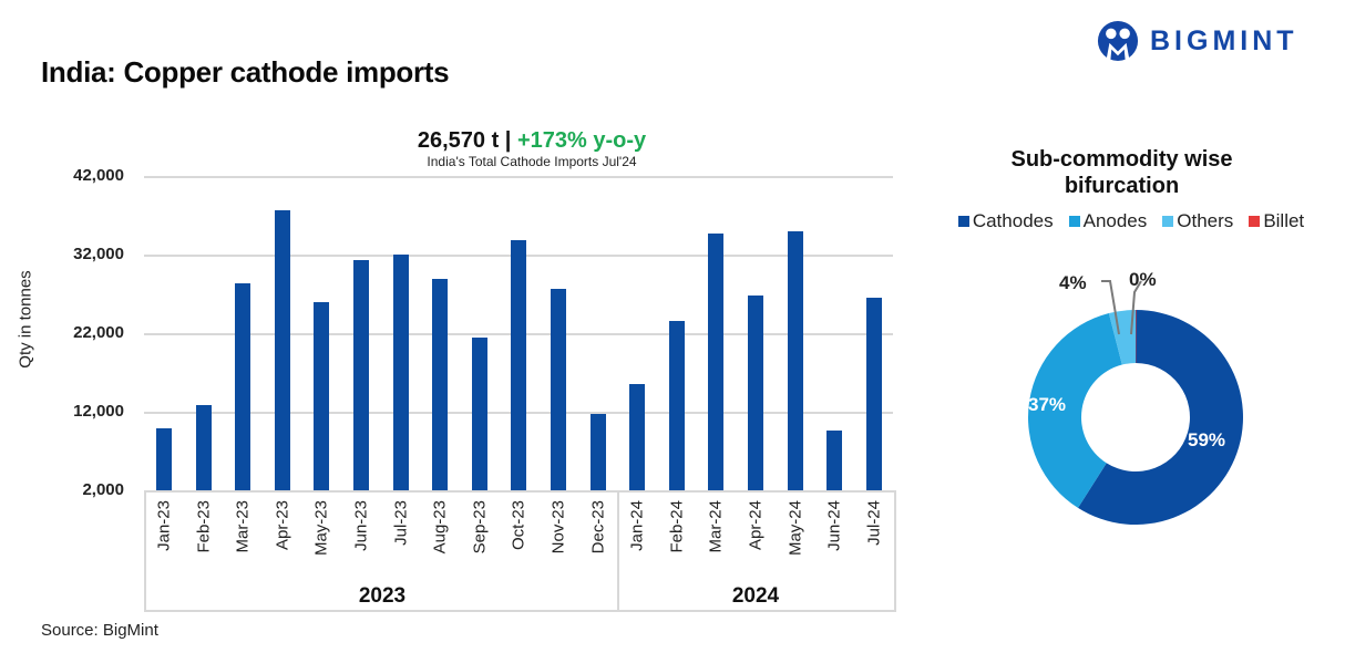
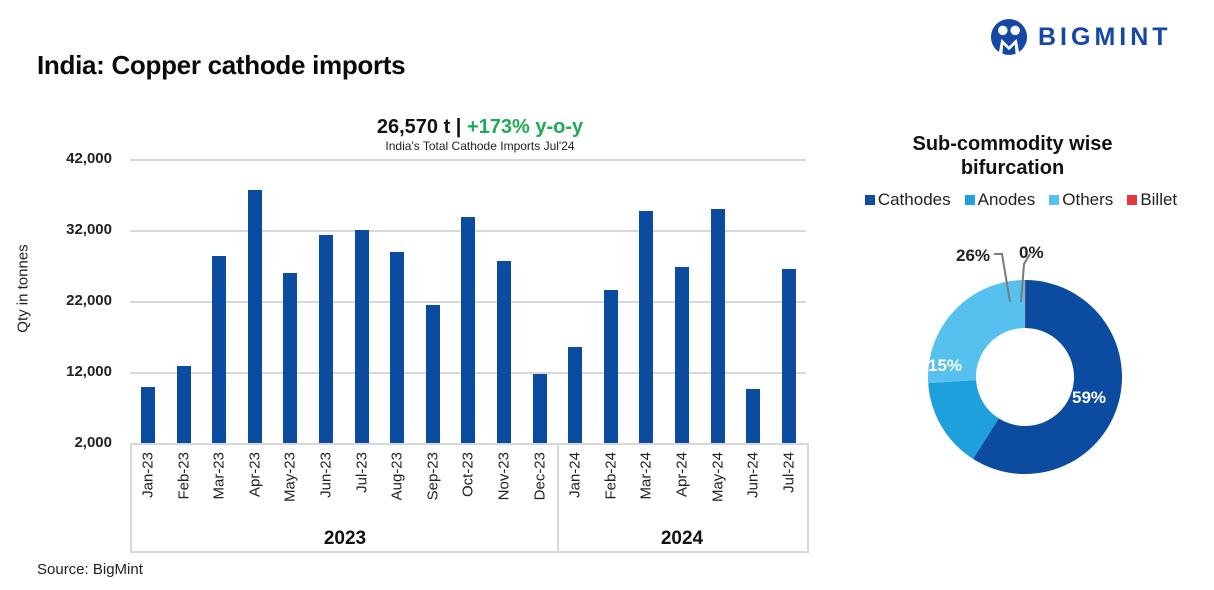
Sub-commodity wise bifurcation/Anodes: 37% -> 15%
Sub-commodity wise bifurcation/Others: 4% -> 26%
